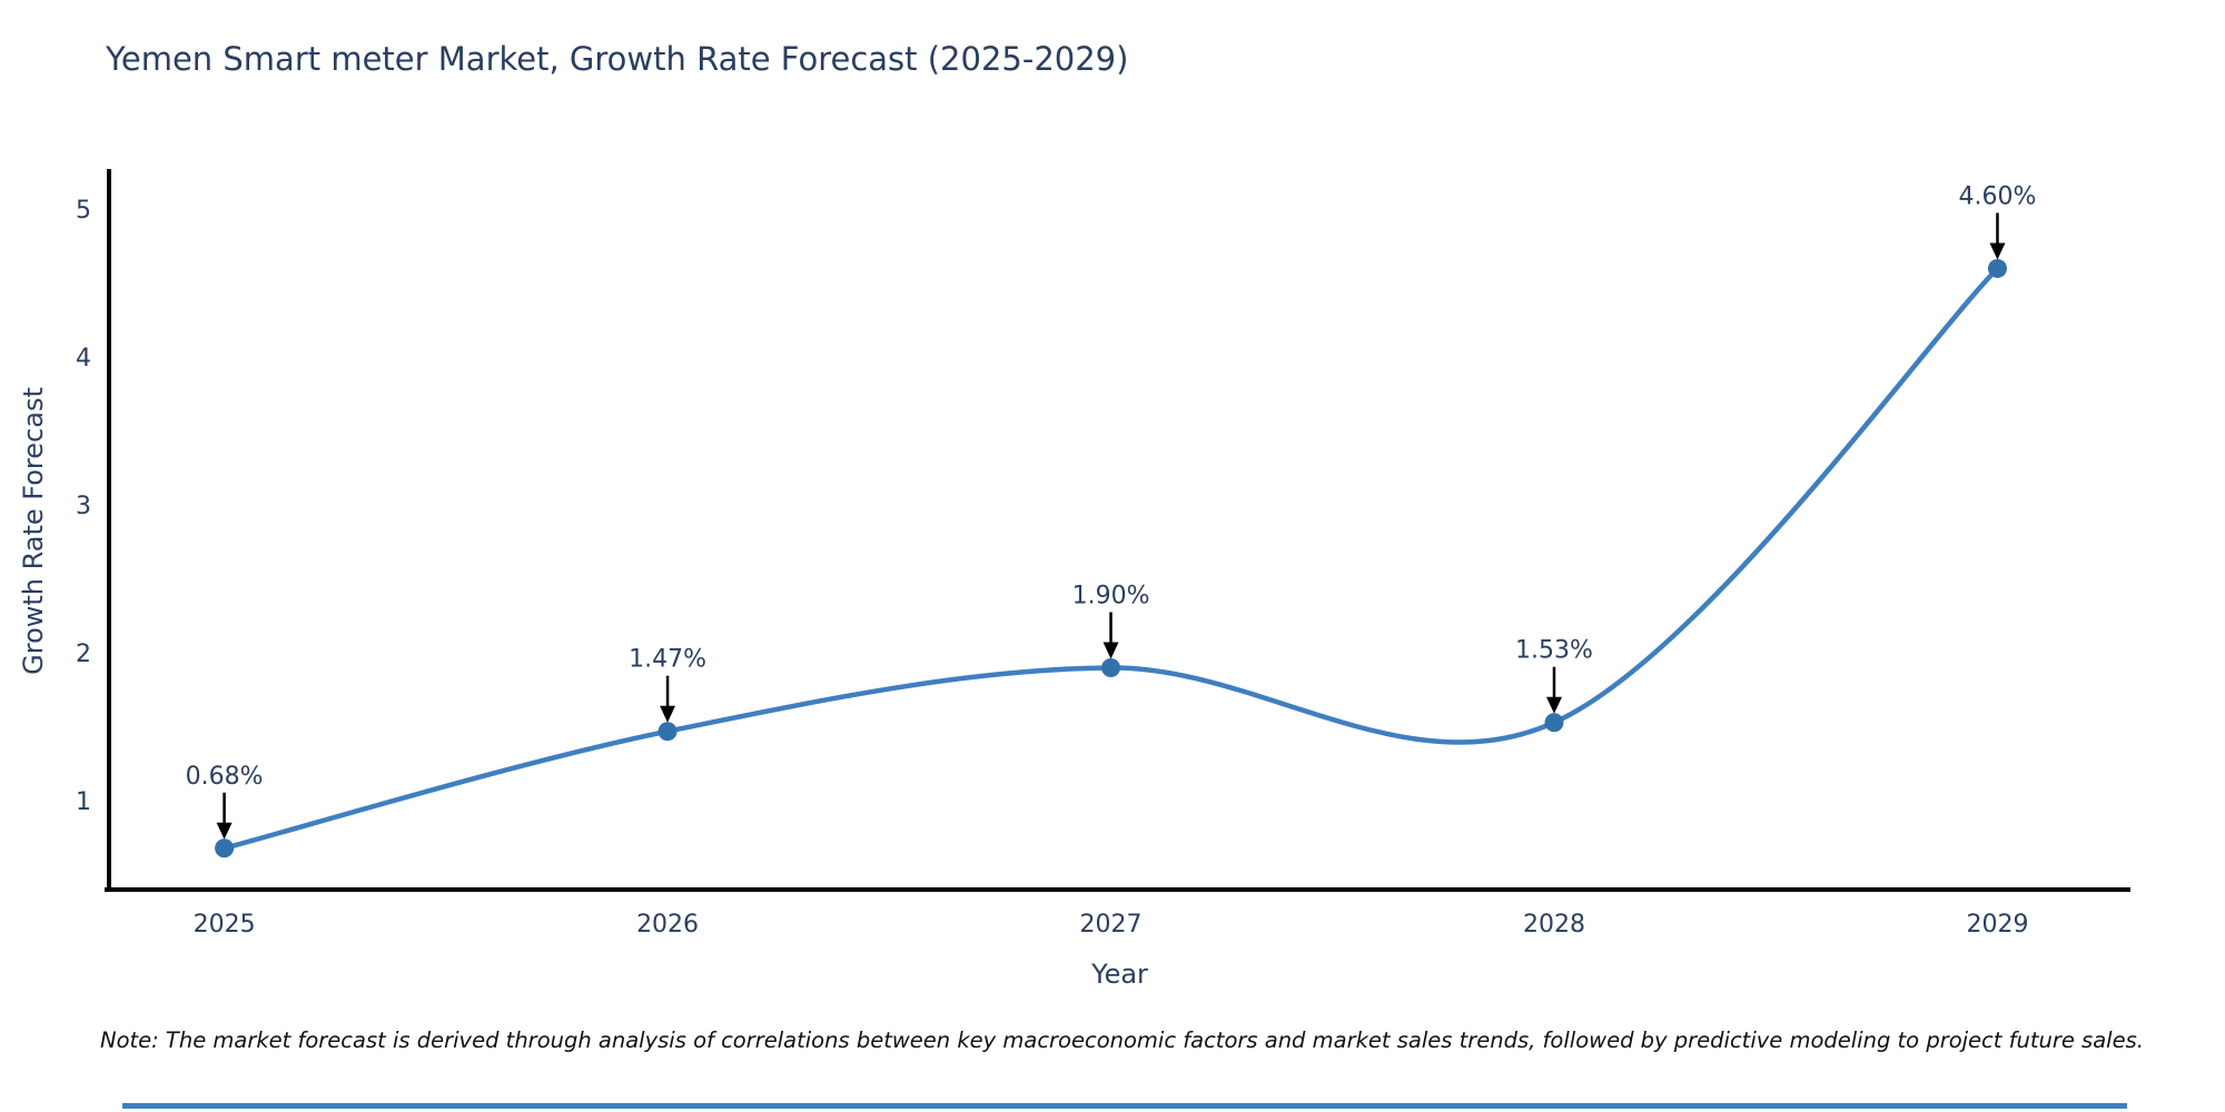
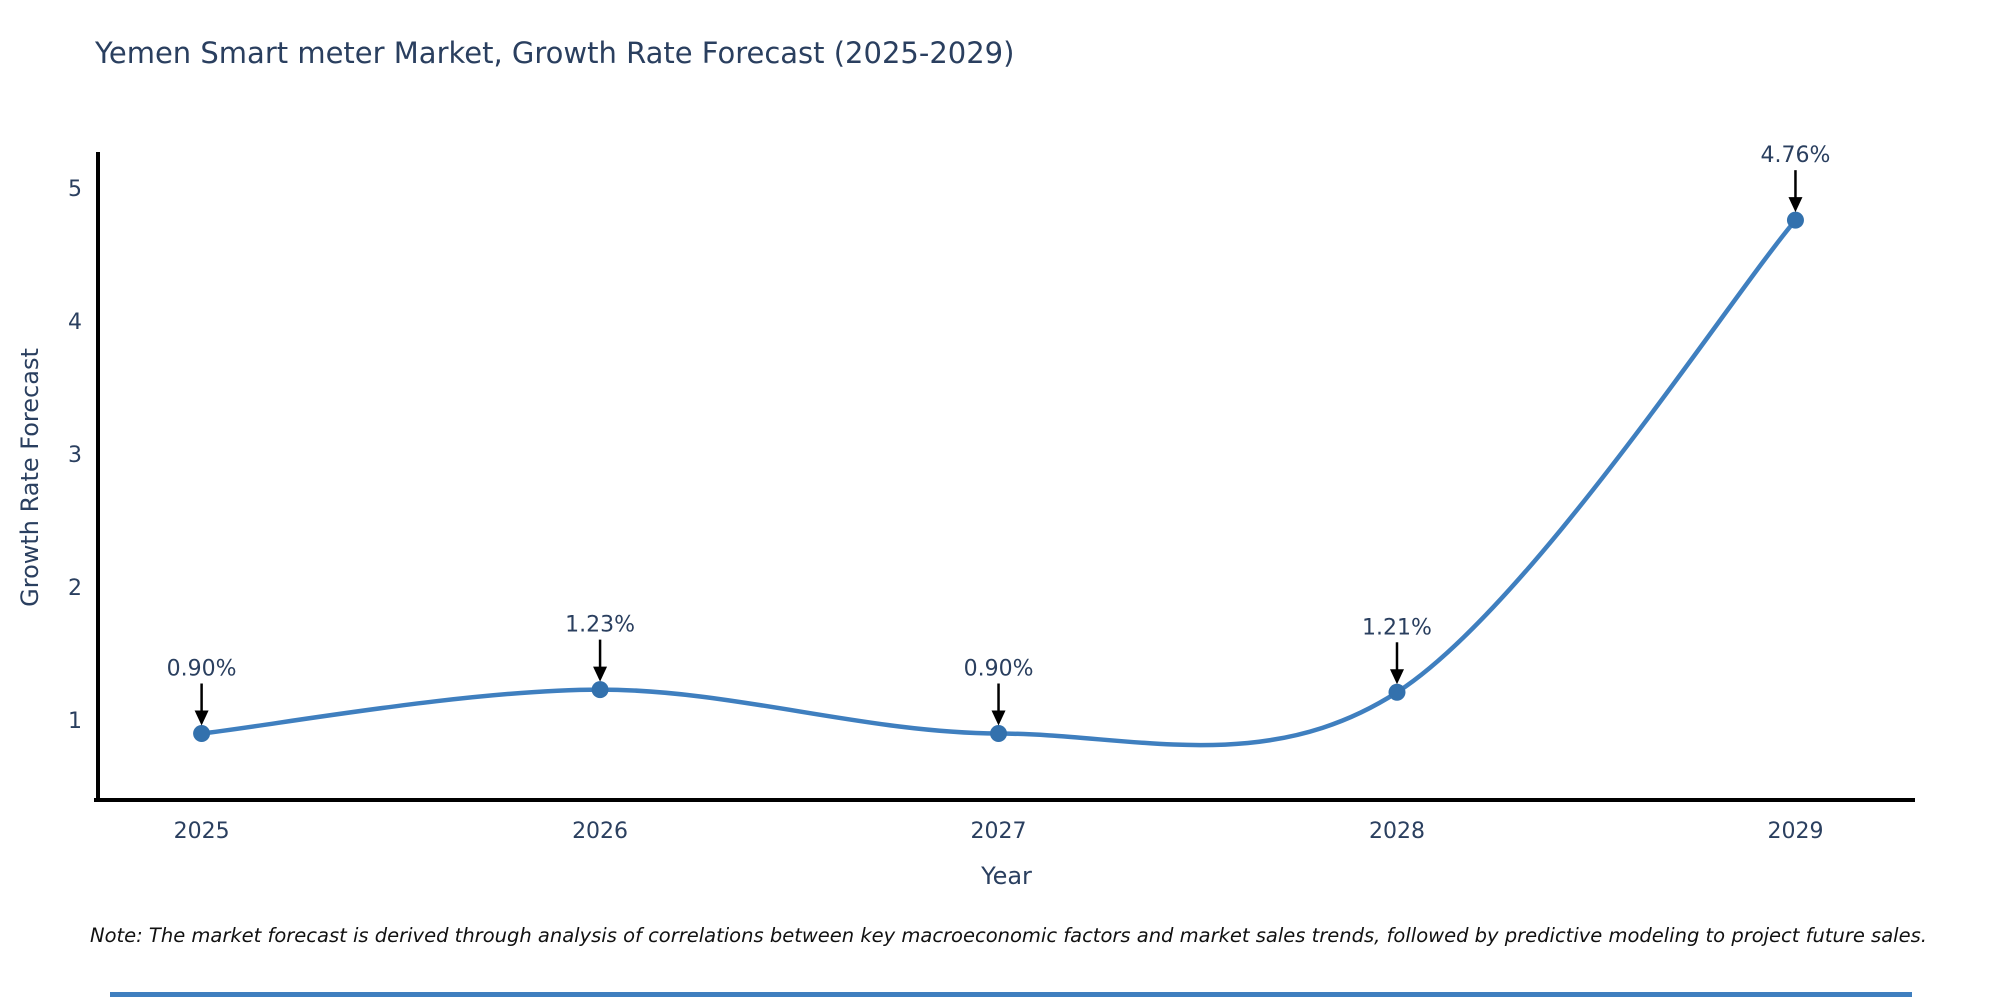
2025: 0.68% -> 0.90%
2026: 1.47% -> 1.23%
2027: 1.90% -> 0.90%
2028: 1.53% -> 1.21%
2029: 4.60% -> 4.76%
